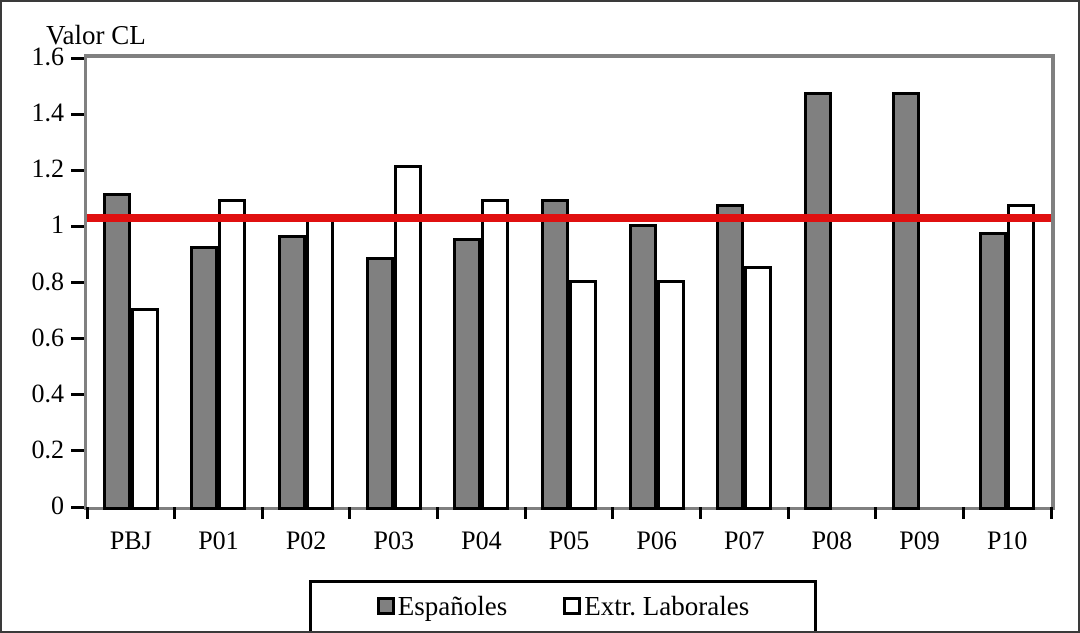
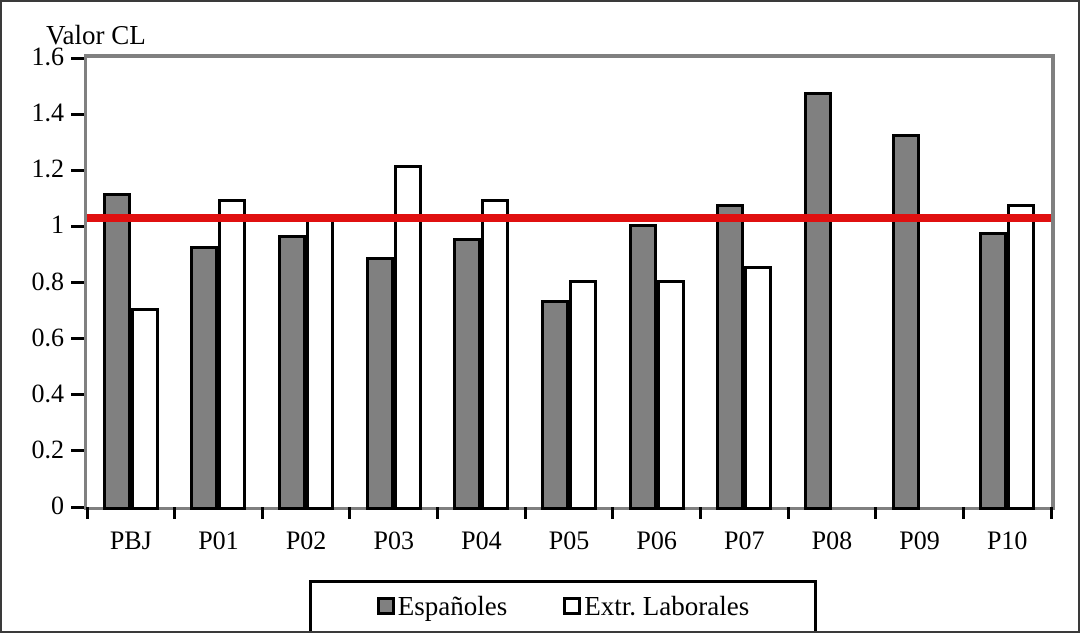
Españoles/P05: 1.11 -> 0.75
Españoles/P09: 1.49 -> 1.34
